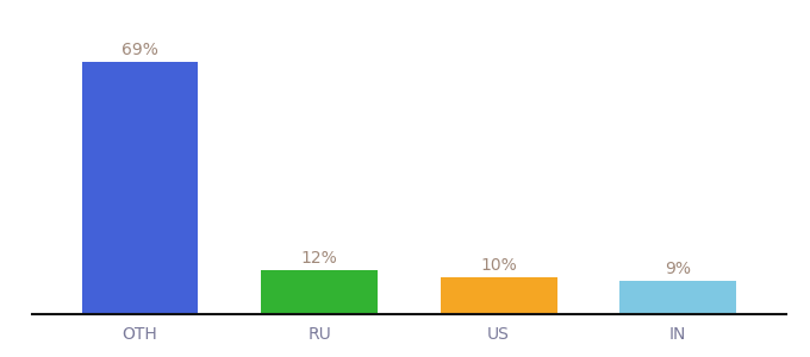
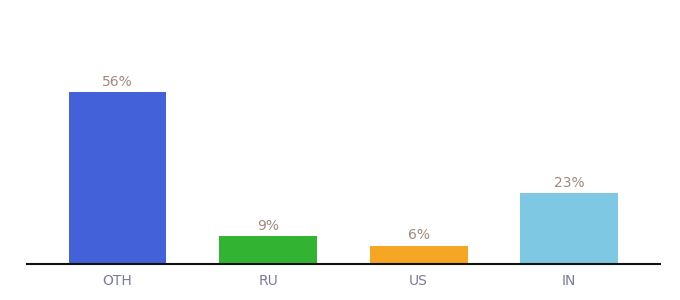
OTH: 69% -> 56%
RU: 12% -> 9%
US: 10% -> 6%
IN: 9% -> 23%
